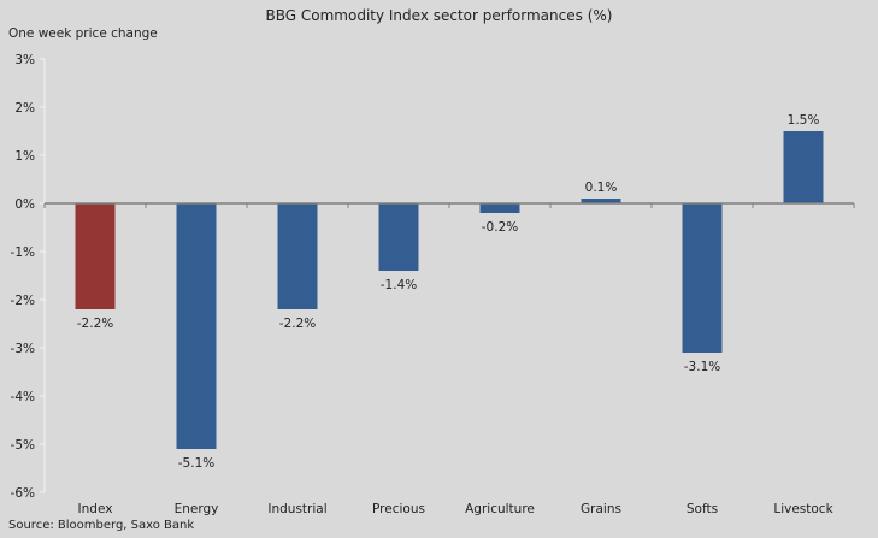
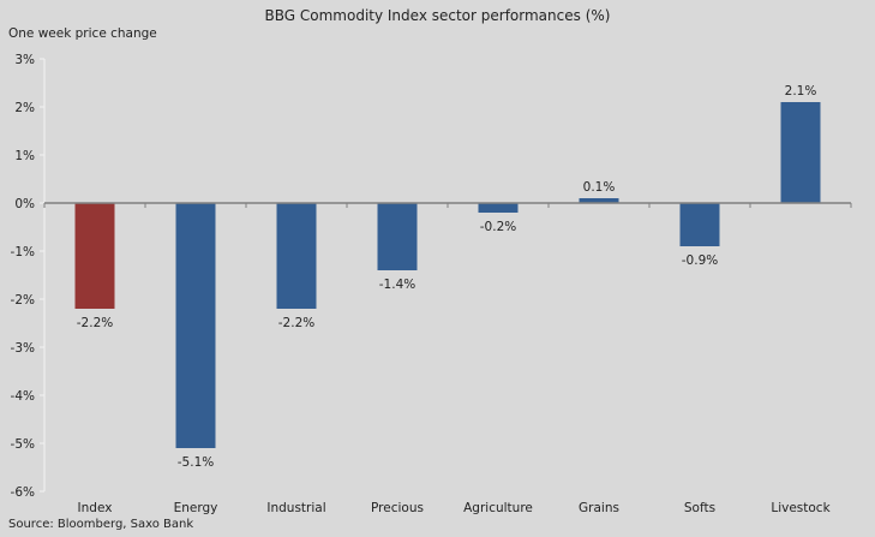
Softs: -3.1% -> -0.9%
Livestock: 1.5% -> 2.1%
